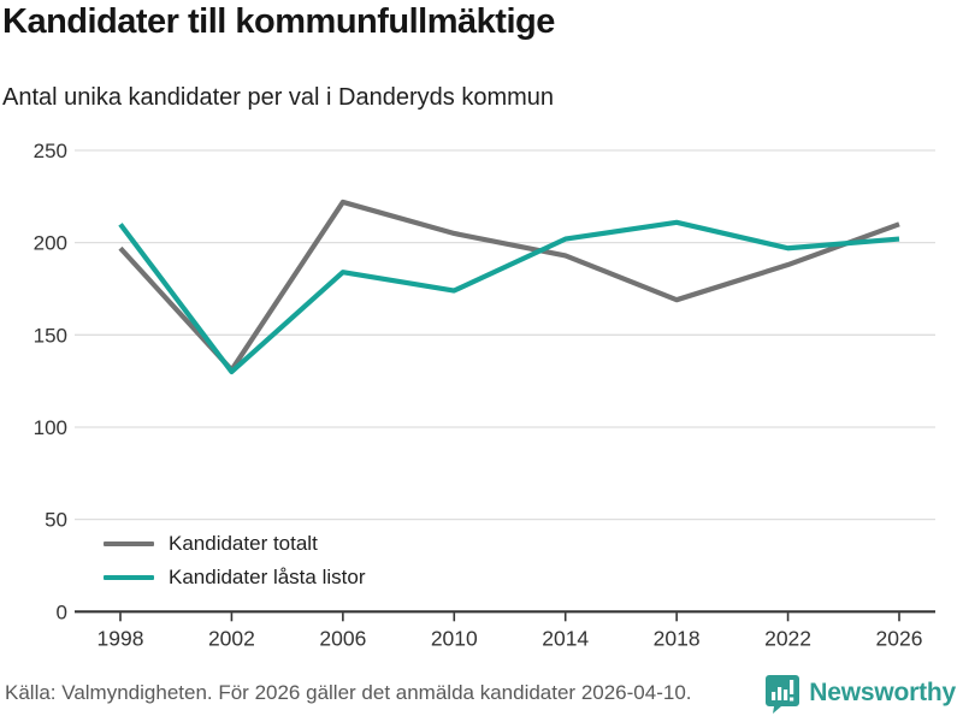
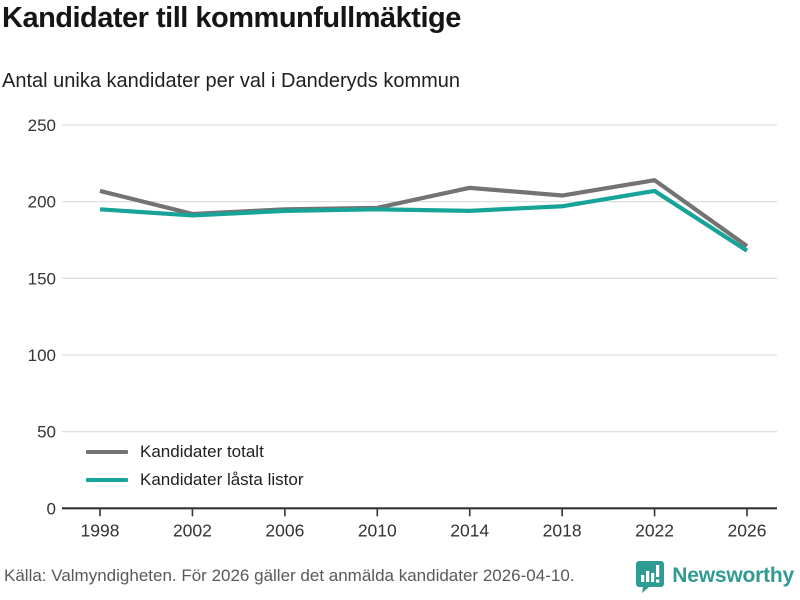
Kandidater totalt/1998: 197 -> 207
Kandidater låsta listor/1998: 210 -> 195
Kandidater totalt/2002: 131 -> 192
Kandidater låsta listor/2002: 130 -> 191
Kandidater totalt/2006: 222 -> 195
Kandidater låsta listor/2006: 184 -> 194
Kandidater totalt/2010: 205 -> 196
Kandidater låsta listor/2010: 174 -> 195
Kandidater totalt/2014: 193 -> 209
Kandidater låsta listor/2014: 202 -> 194
Kandidater totalt/2018: 169 -> 204
Kandidater låsta listor/2018: 211 -> 197
Kandidater totalt/2022: 188 -> 214
Kandidater låsta listor/2022: 197 -> 207
Kandidater totalt/2026: 210 -> 171
Kandidater låsta listor/2026: 202 -> 168
